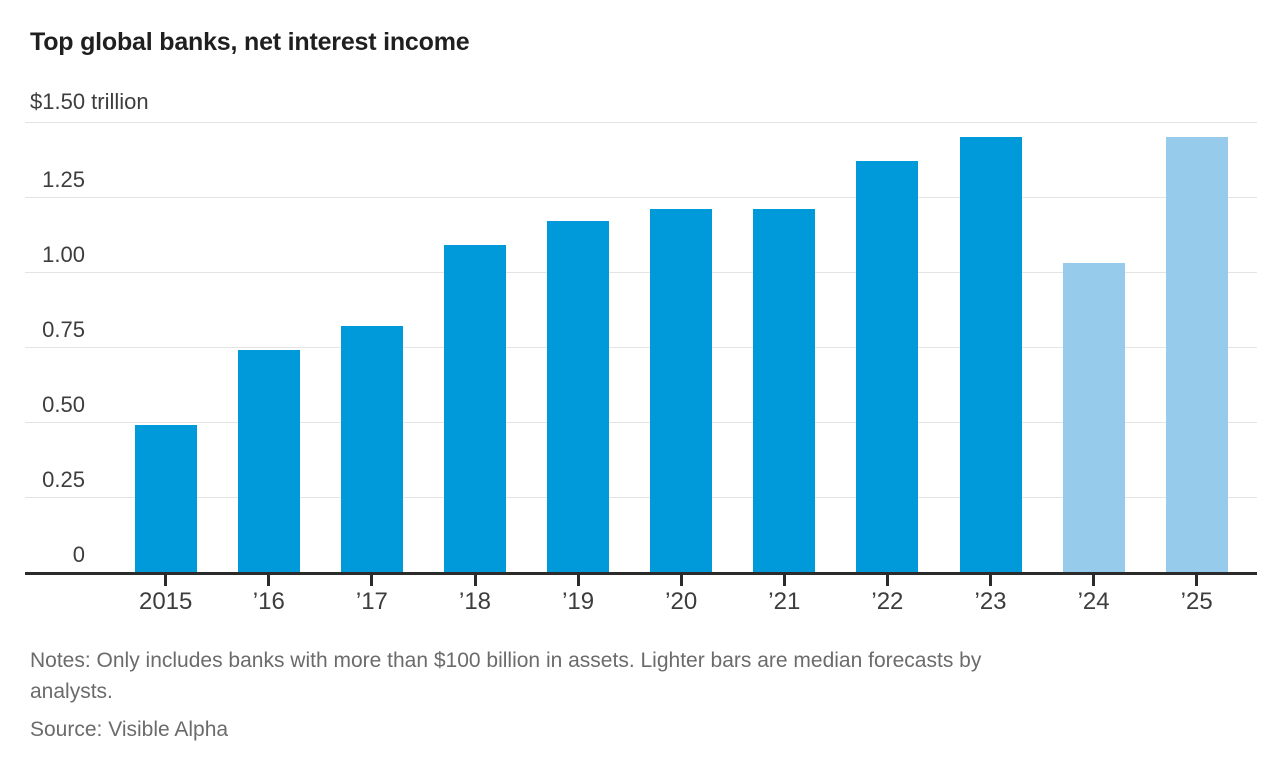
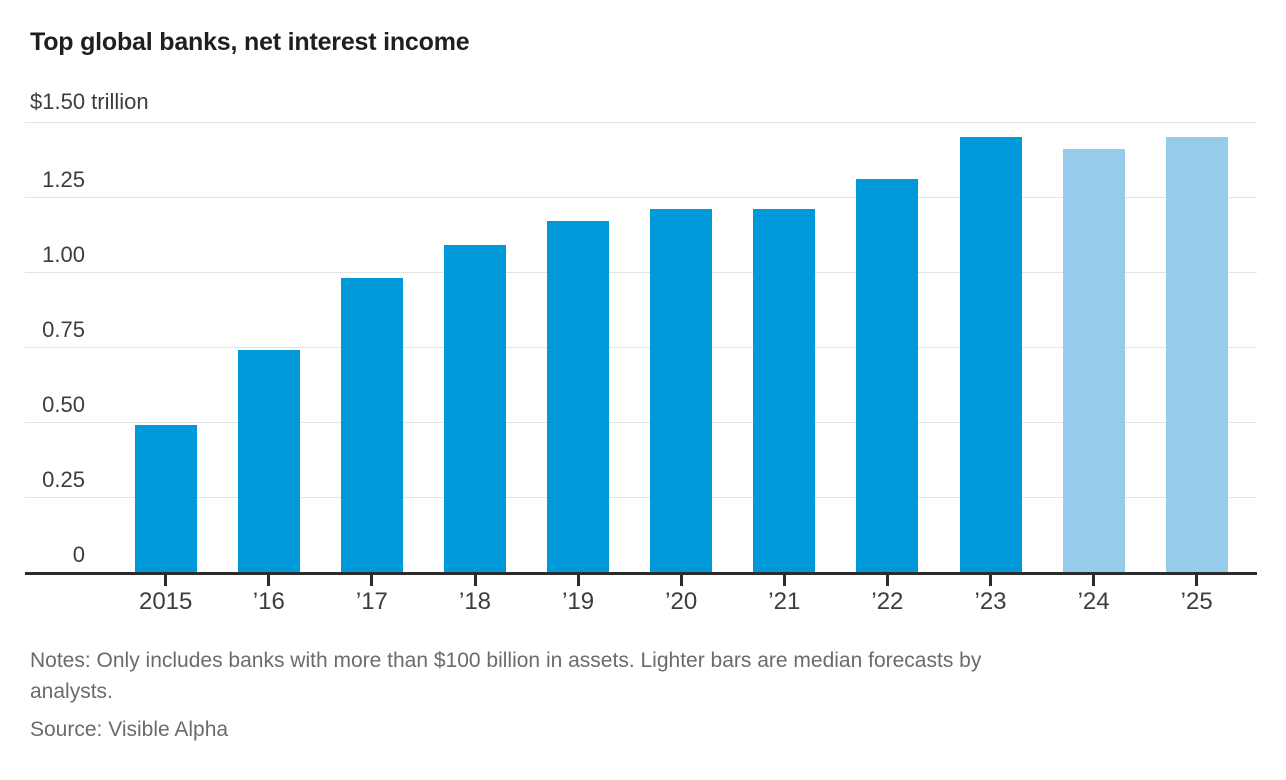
’17: 0.82 -> 0.98
’22: 1.37 -> 1.31
’24: 1.03 -> 1.41
